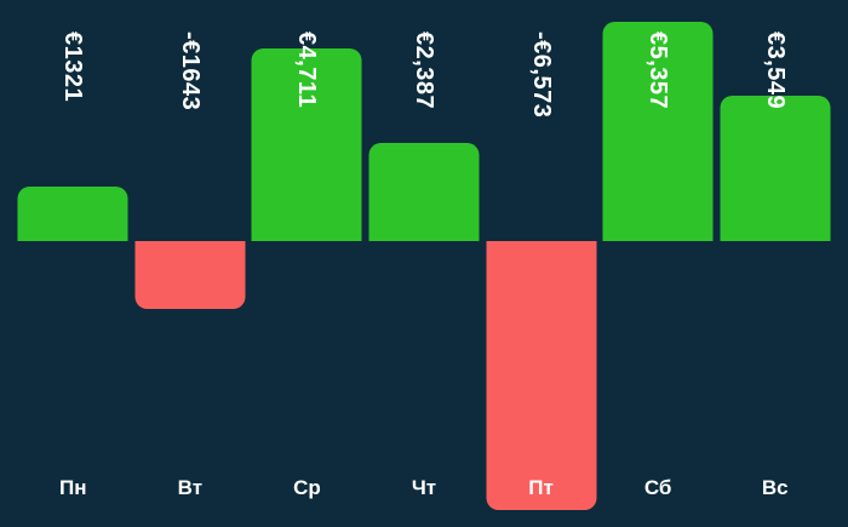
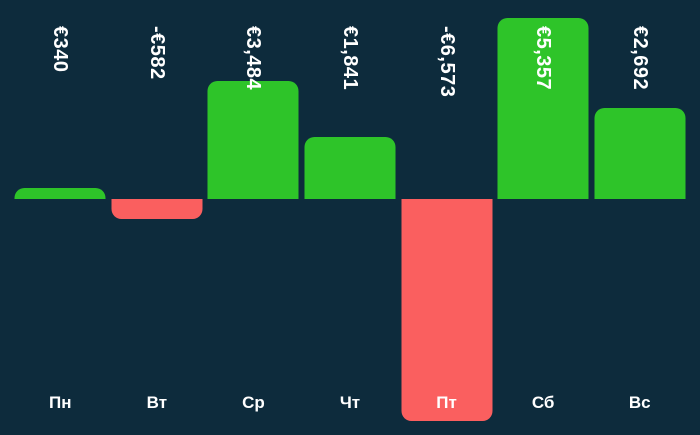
Пн: €1321 -> €340
Вт: -€1643 -> -€582
Ср: €4,711 -> €3,484
Чт: €2,387 -> €1,841
Вс: €3,549 -> €2,692
